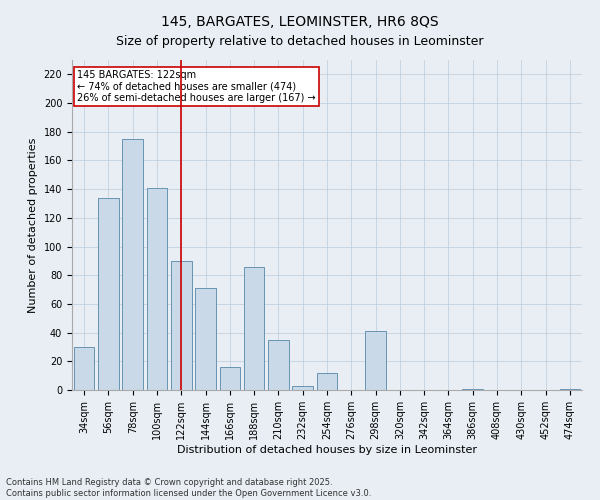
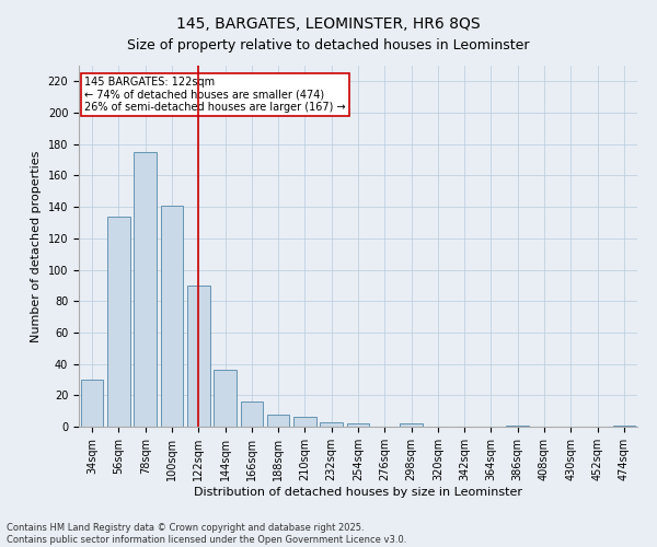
144sqm: 71 -> 36
188sqm: 86 -> 8
210sqm: 35 -> 6
254sqm: 12 -> 2
298sqm: 41 -> 2
